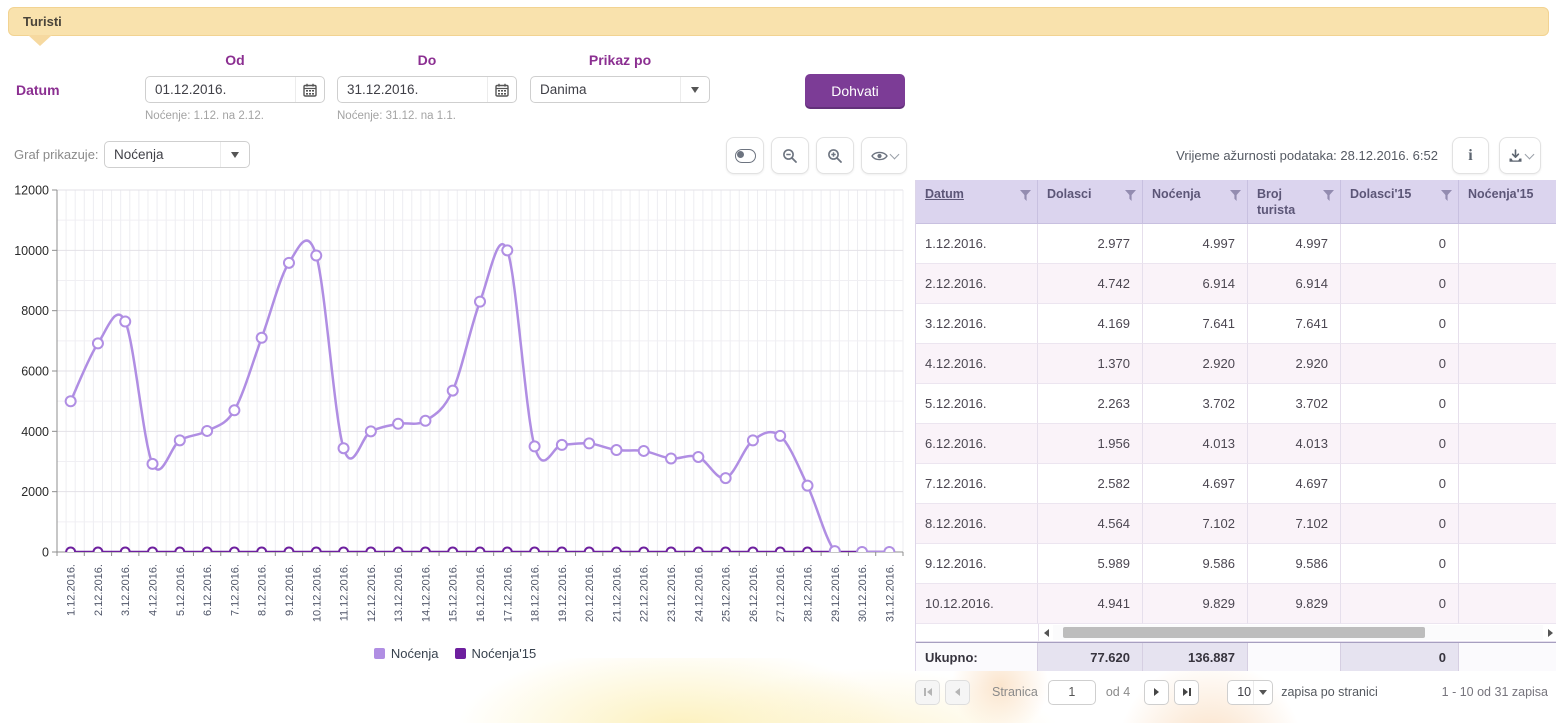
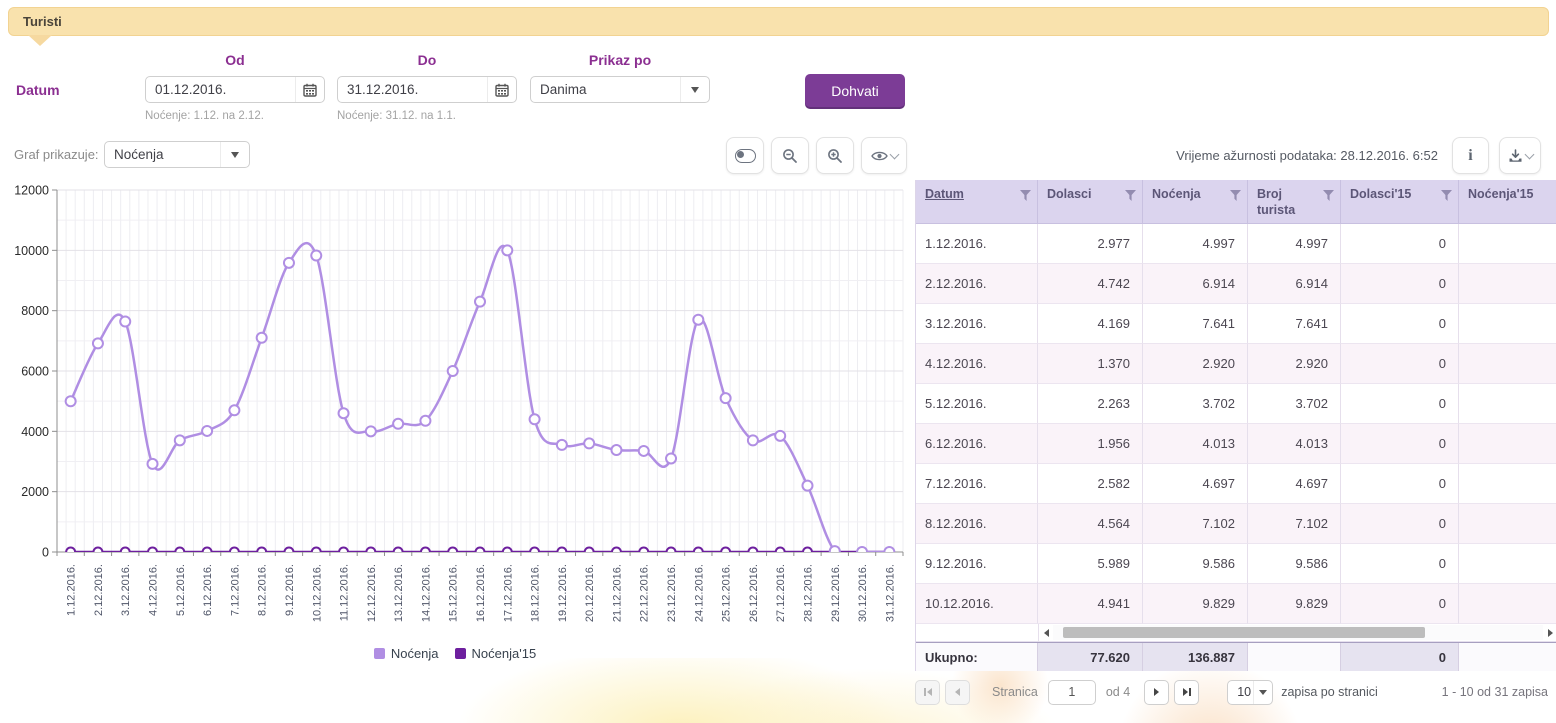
Noćenja/11.12.2016.: 3400 -> 4600
Noćenja/15.12.2016.: 5400 -> 6000
Noćenja/18.12.2016.: 3500 -> 4400
Noćenja/24.12.2016.: 3200 -> 7700
Noćenja/25.12.2016.: 2400 -> 5100
